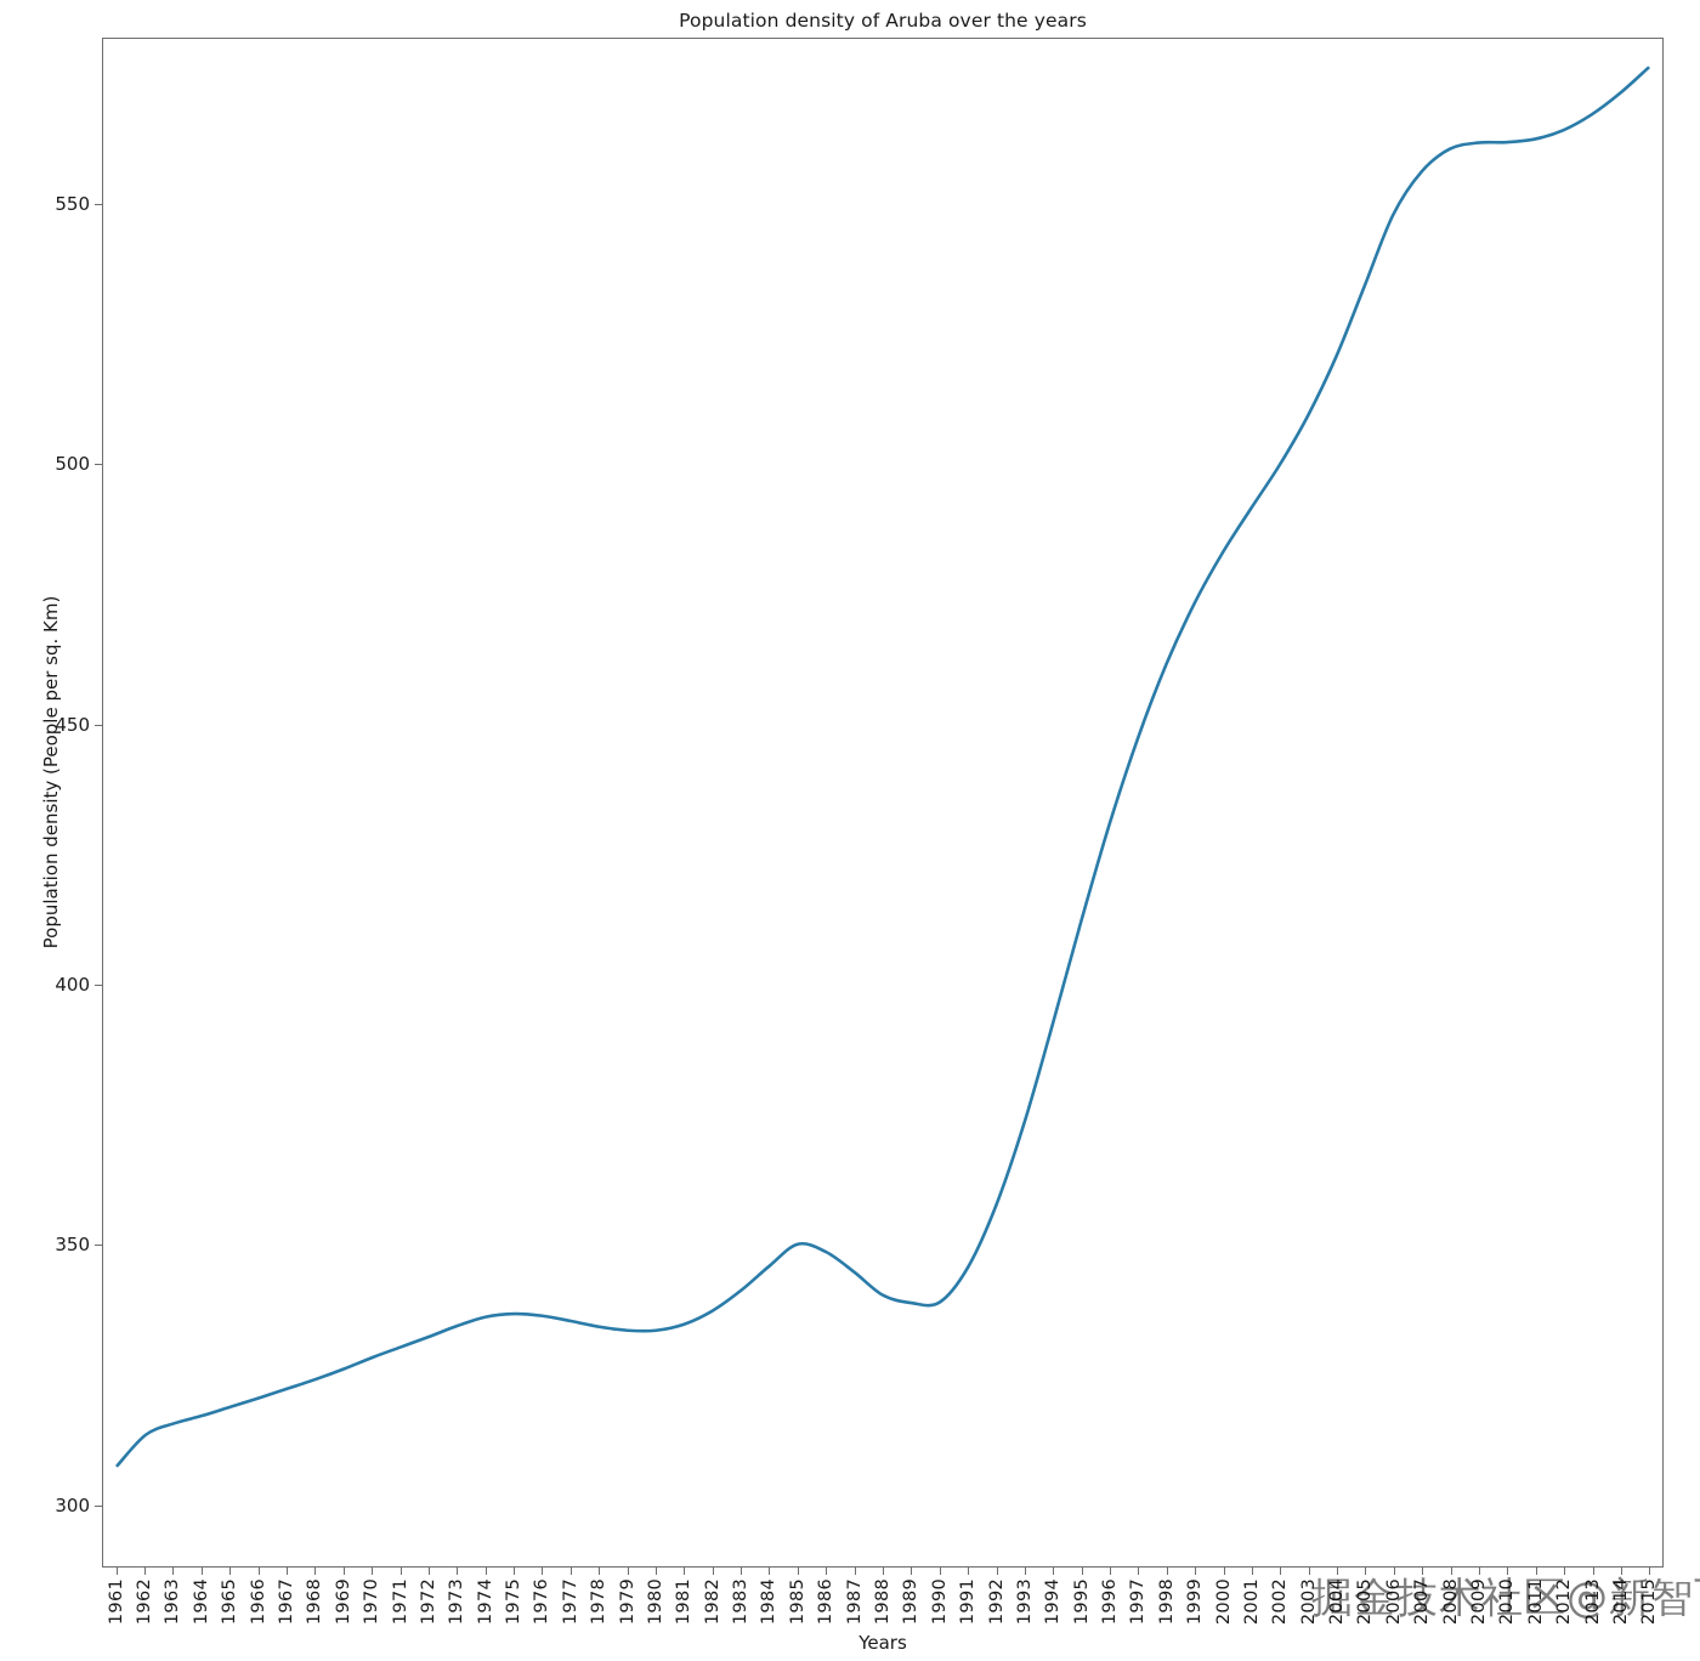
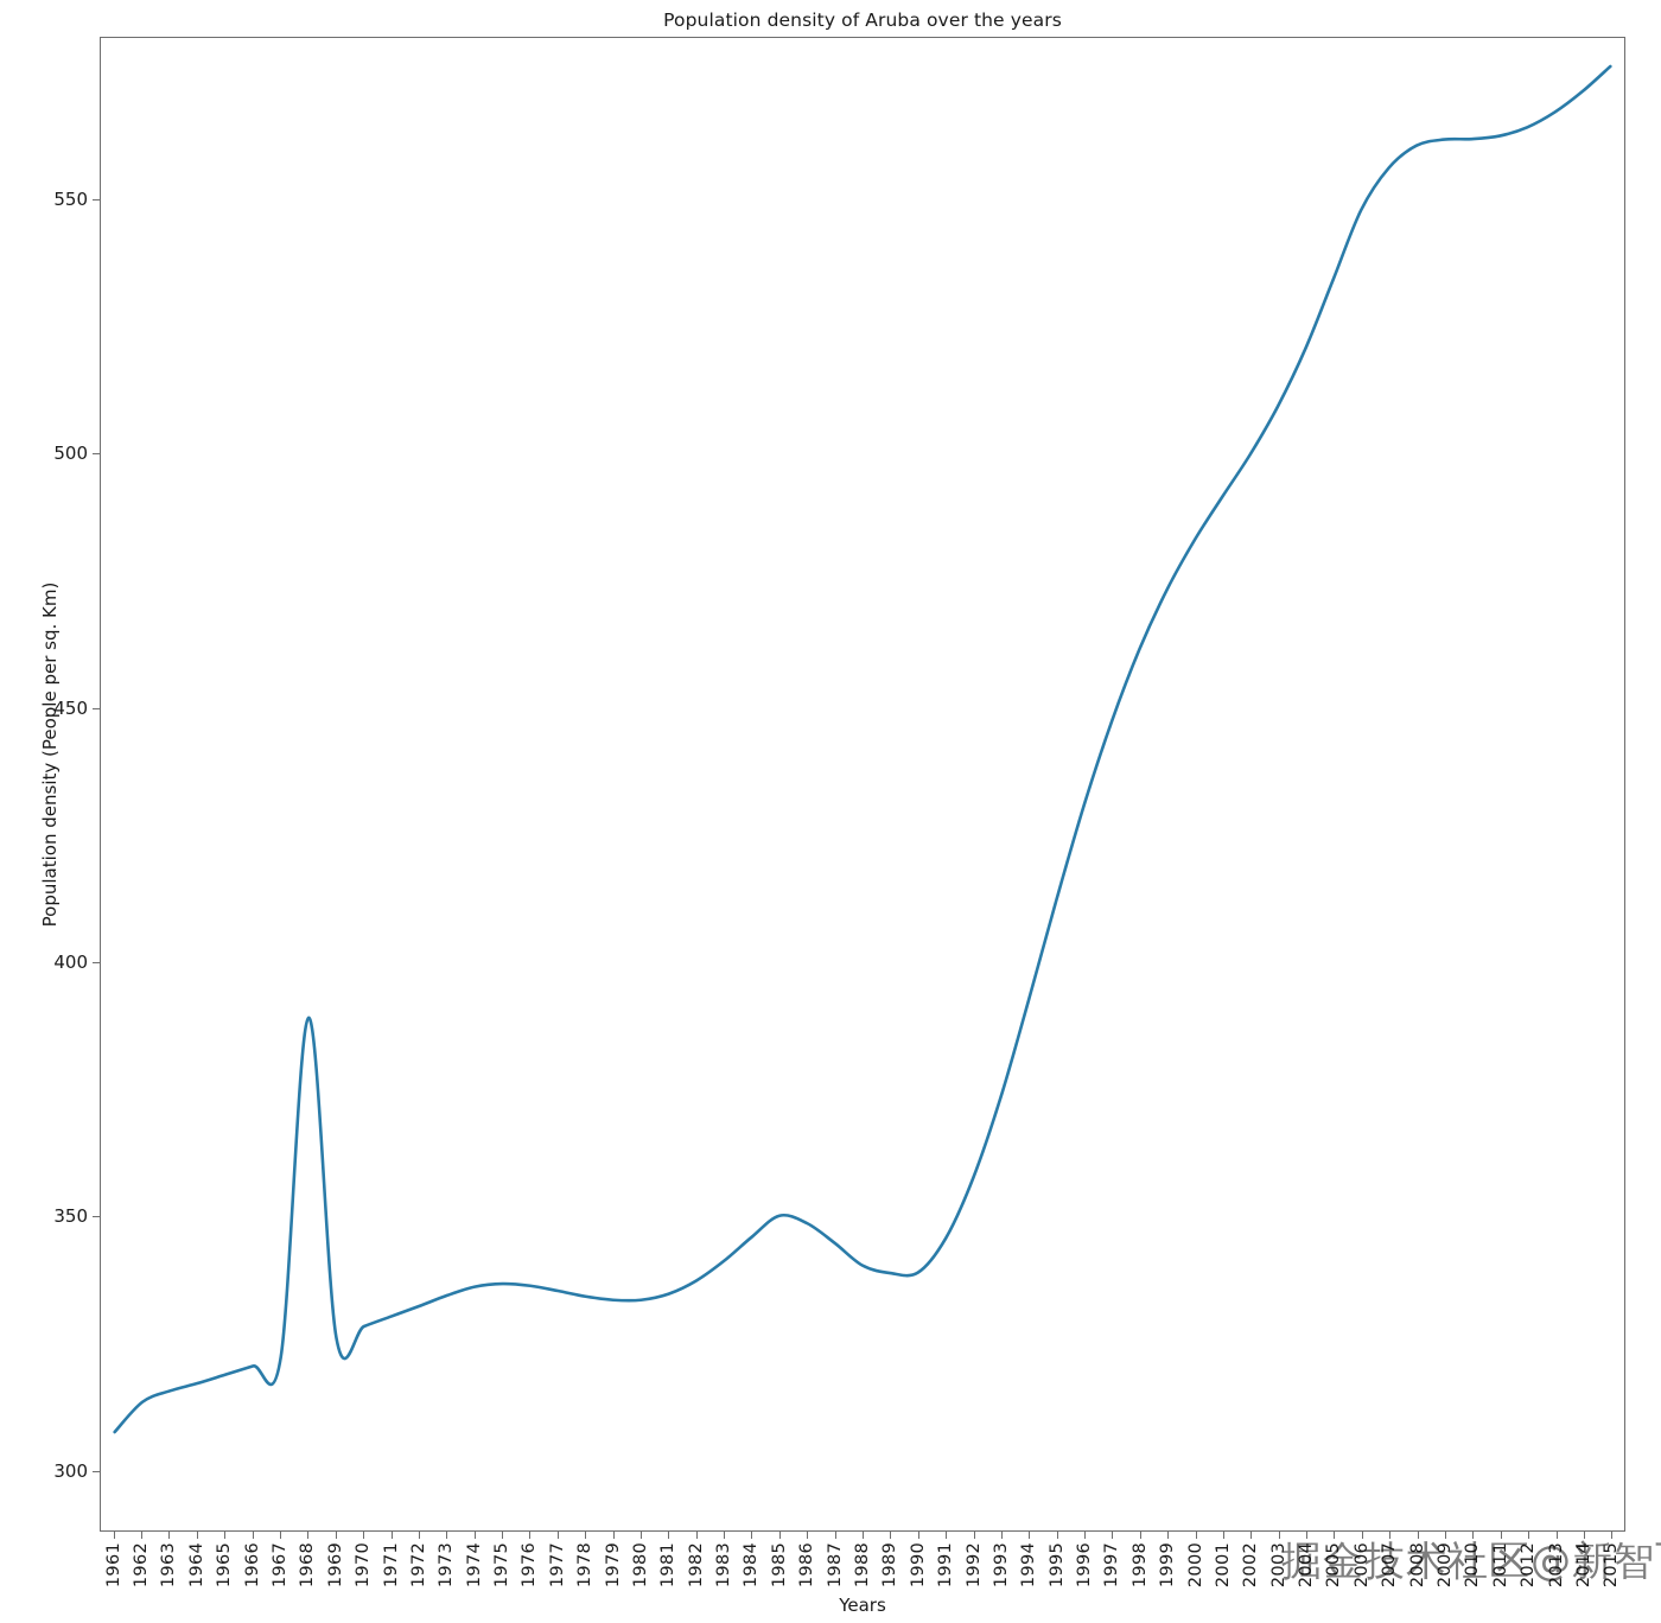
1968: 324 -> 389
